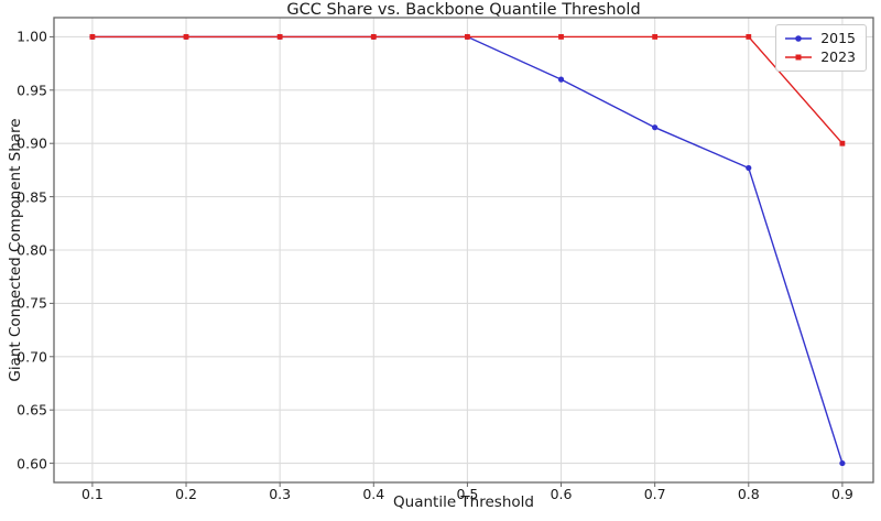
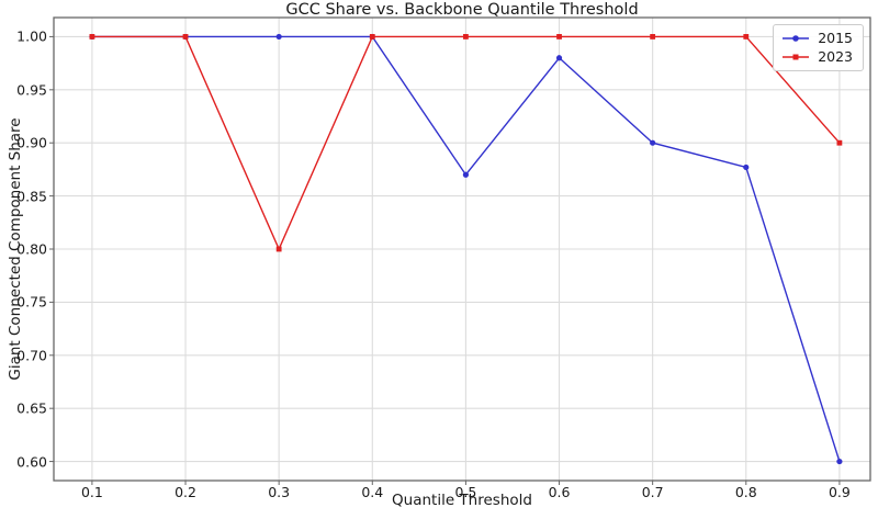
2023/0.3: 1.0 -> 0.8
2015/0.5: 1.00 -> 0.87
2015/0.6: 0.96 -> 0.98
2015/0.7: 0.92 -> 0.90
